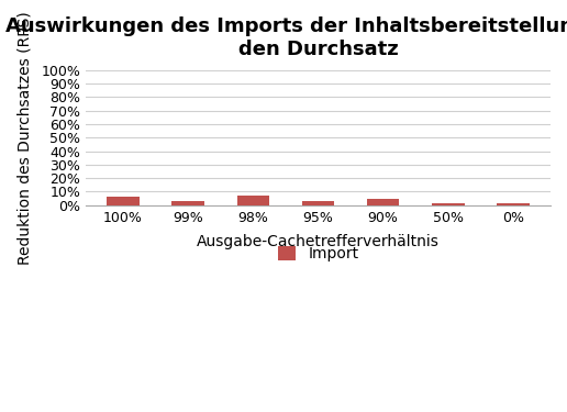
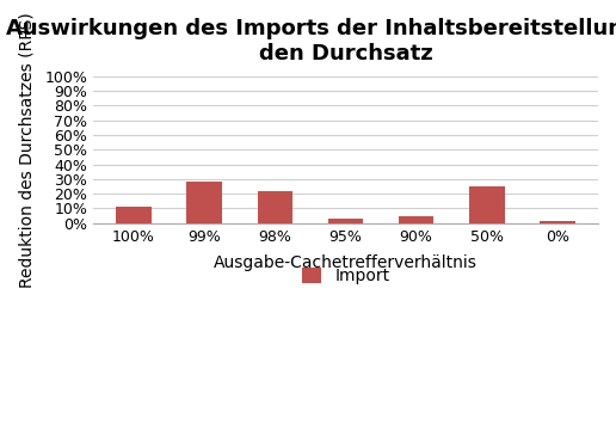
100%: 6% -> 11%
99%: 3% -> 28%
98%: 7% -> 22%
50%: 2% -> 25%
